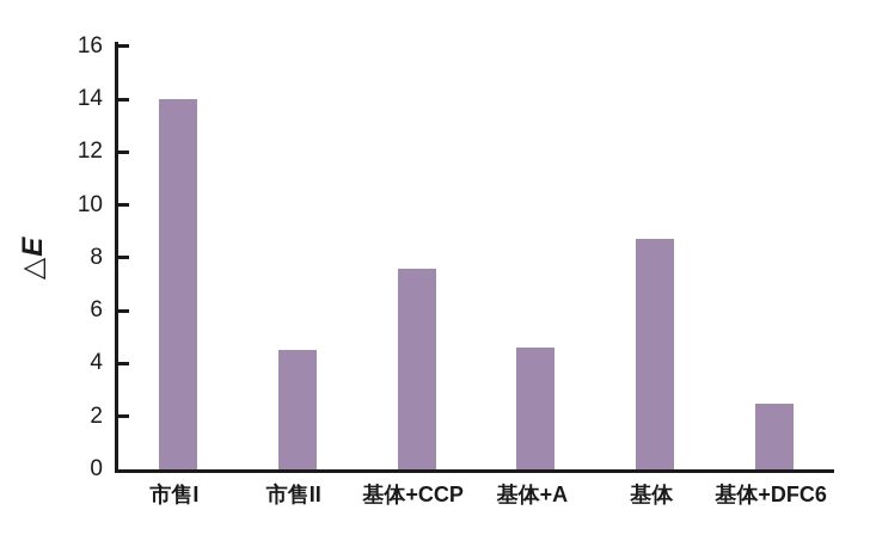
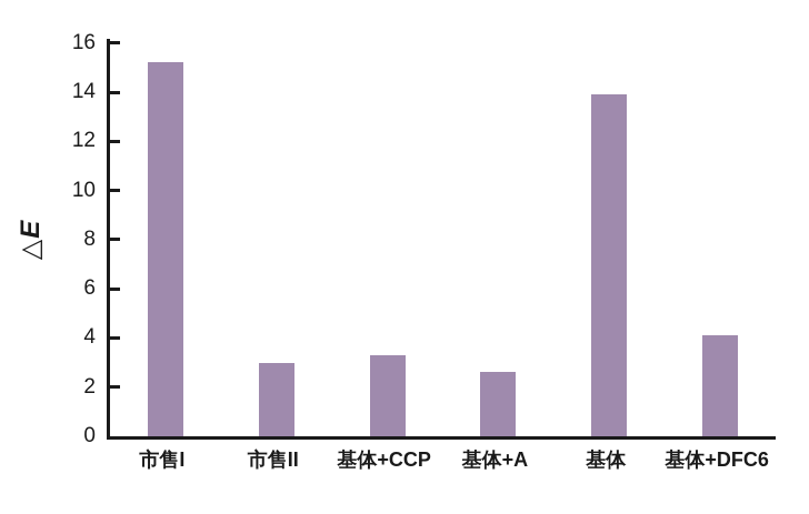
市售I: 14.0 -> 15.2
市售II: 4.5 -> 3.0
基体+CCP: 7.6 -> 3.3
基体+A: 4.6 -> 2.6
基体: 8.7 -> 13.9
基体+DFC6: 2.5 -> 4.1
